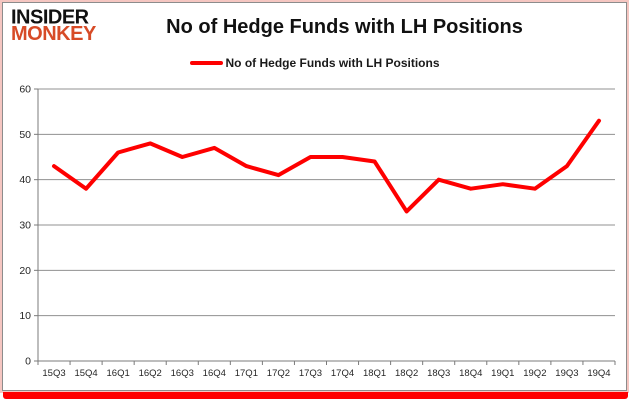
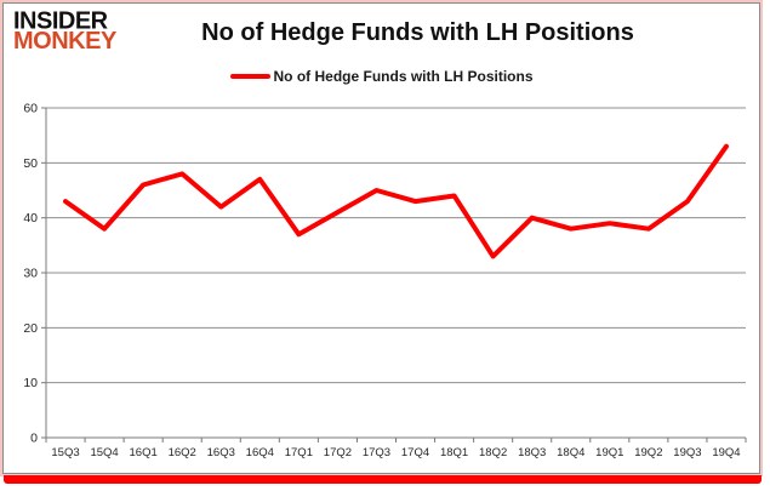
16Q3: 45 -> 42
17Q1: 43 -> 37
17Q4: 45 -> 43
